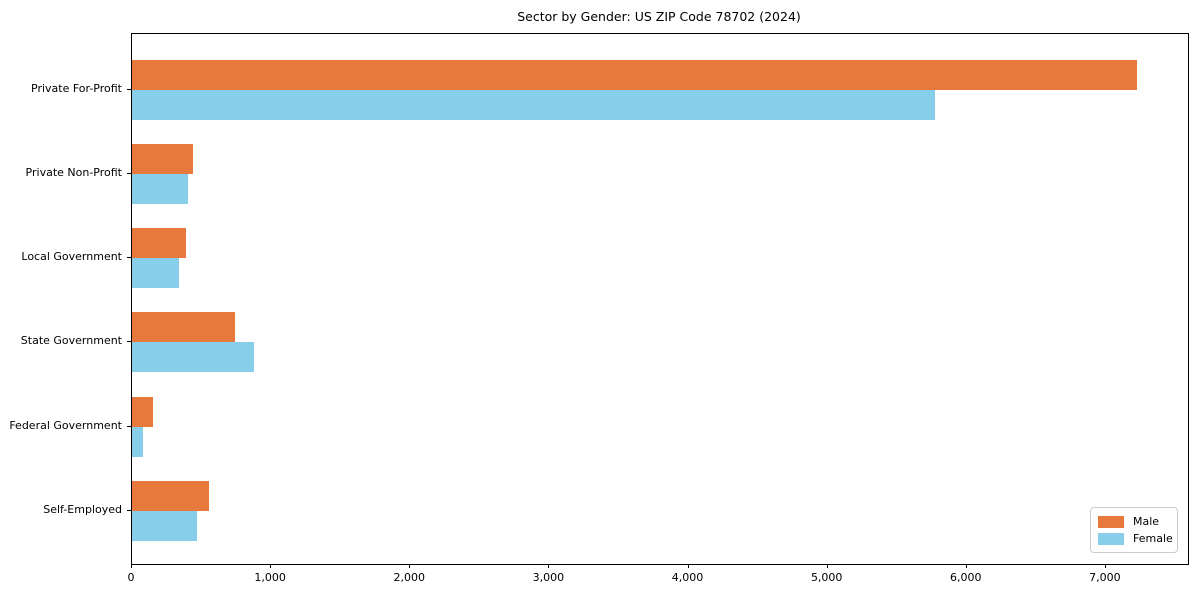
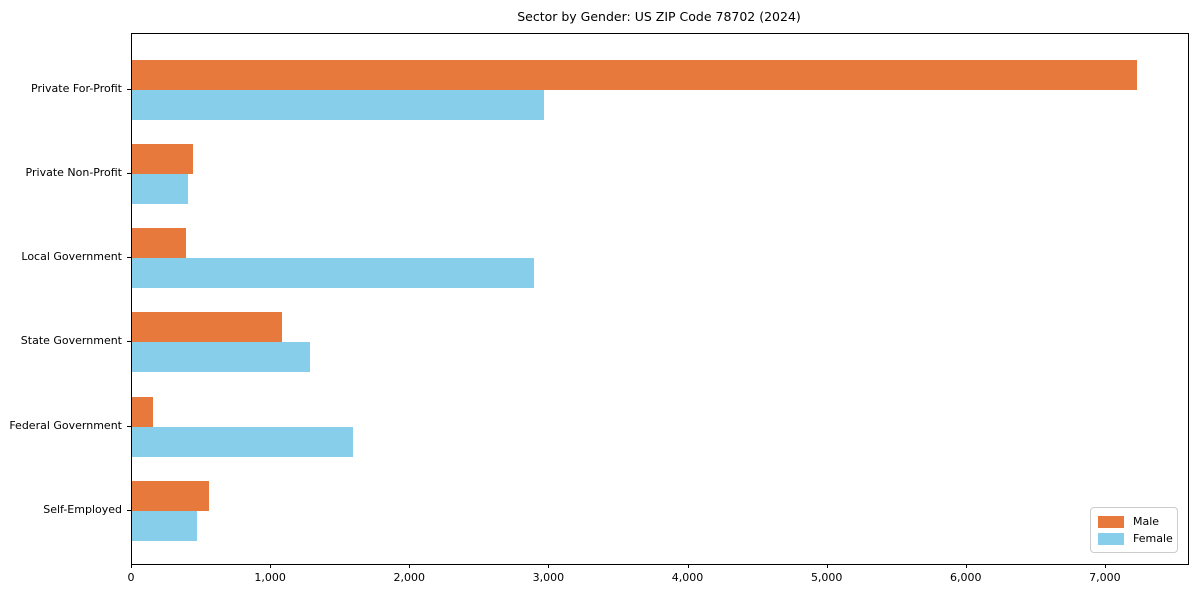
Female/Private For-Profit: 5770 -> 2960
Female/Local Government: 340 -> 2890
Male/State Government: 740 -> 1080
Female/State Government: 880 -> 1280
Female/Federal Government: 80 -> 1590
